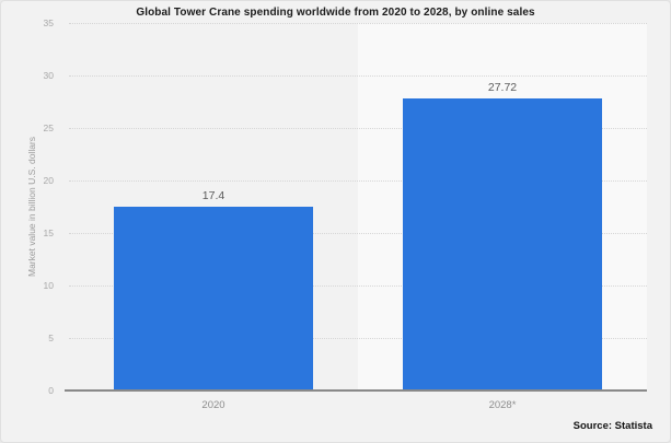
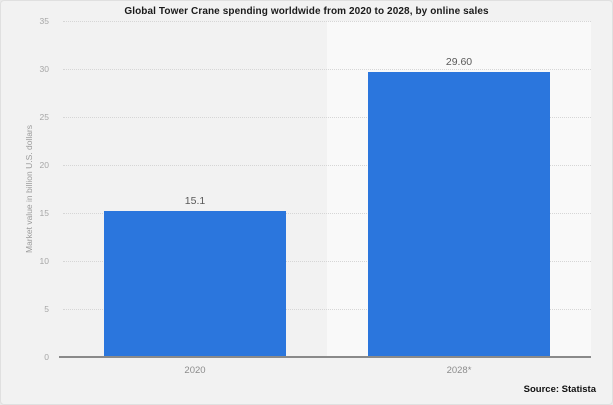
2020: 17.4 -> 15.1
2028*: 27.72 -> 29.60
